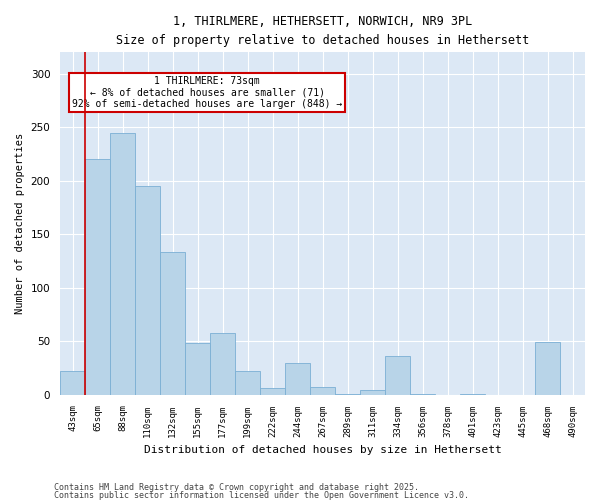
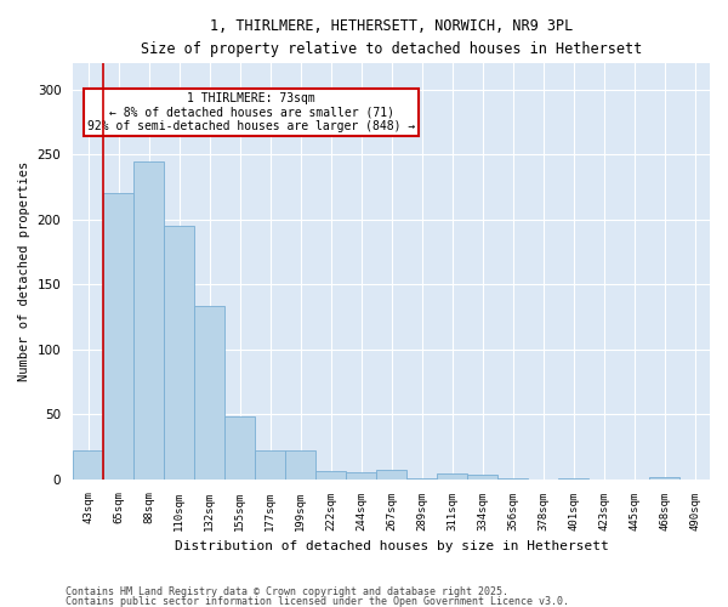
177sqm: 58 -> 22
244sqm: 30 -> 5
334sqm: 36 -> 3
468sqm: 49 -> 2
